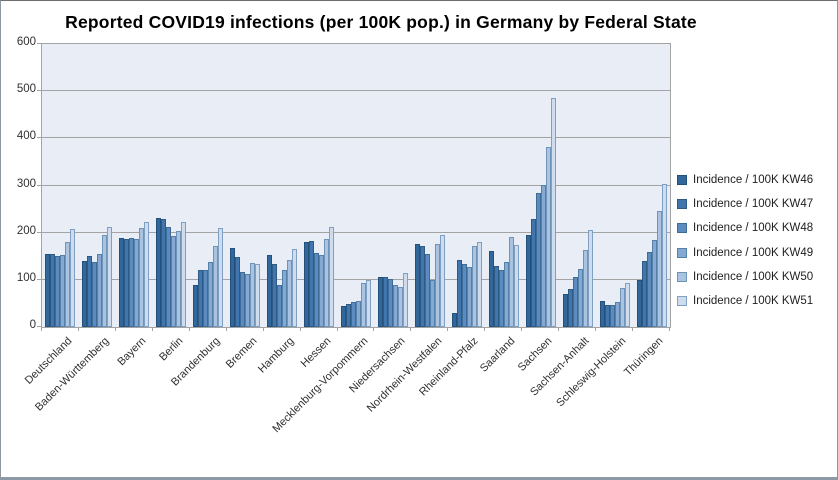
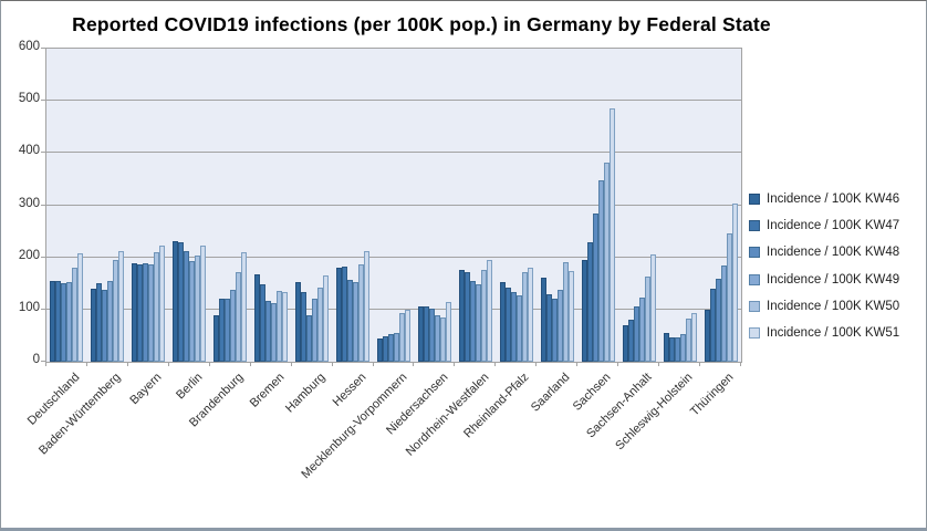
Incidence / 100K KW49/Nordrhein-Westfalen: 100 -> 150
Incidence / 100K KW46/Rheinland-Pfalz: 30 -> 150
Incidence / 100K KW49/Sachsen: 300 -> 350
